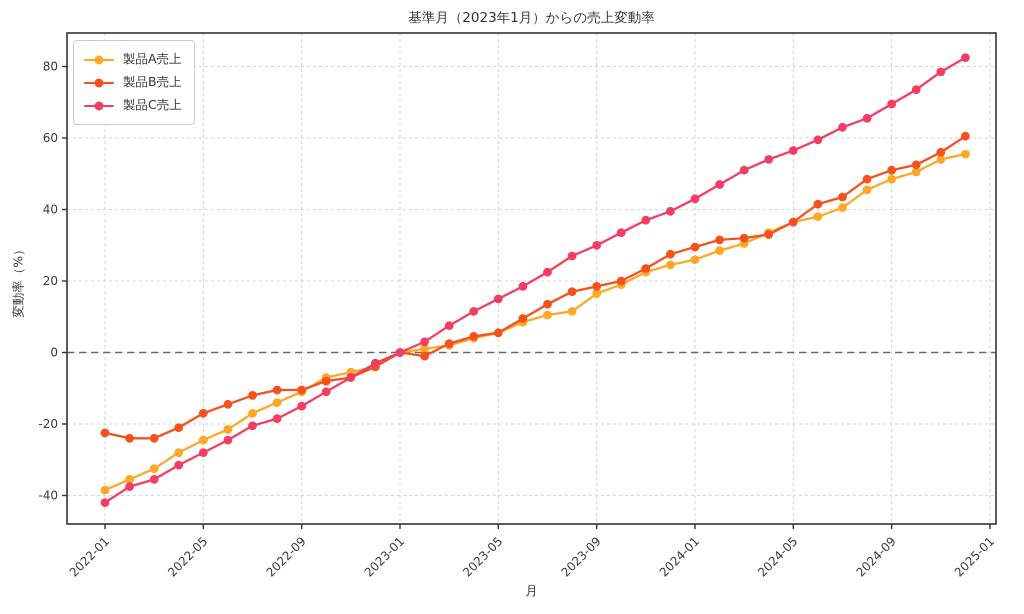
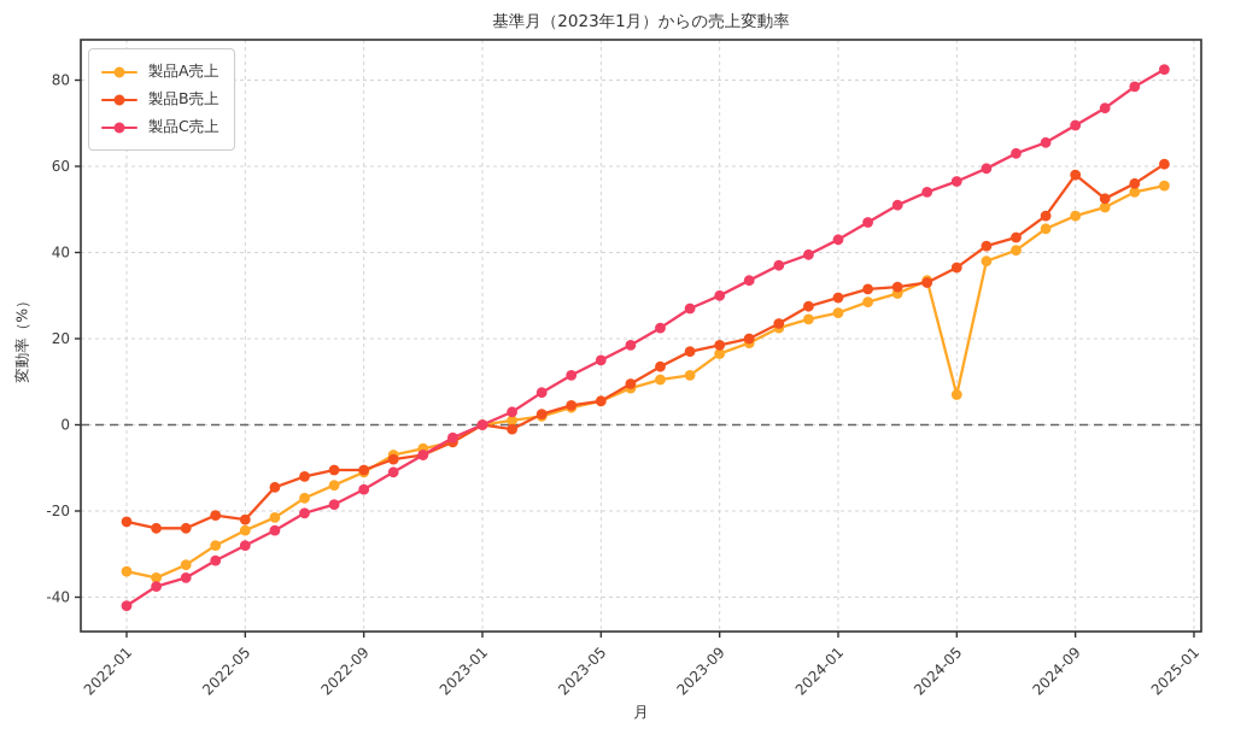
製品A売上/2022-01: -38 -> -34
製品B売上/2022-05: -17 -> -22
製品A売上/2024-05: 36 -> 7
製品B売上/2024-09: 51 -> 58
